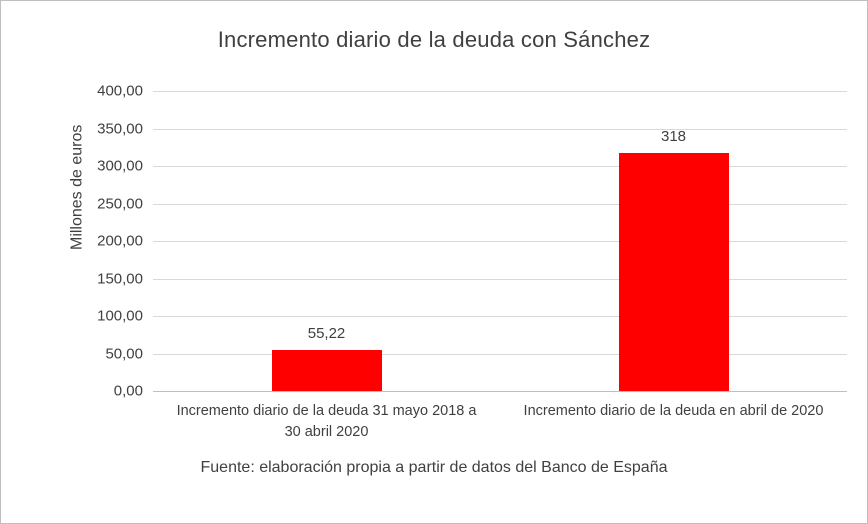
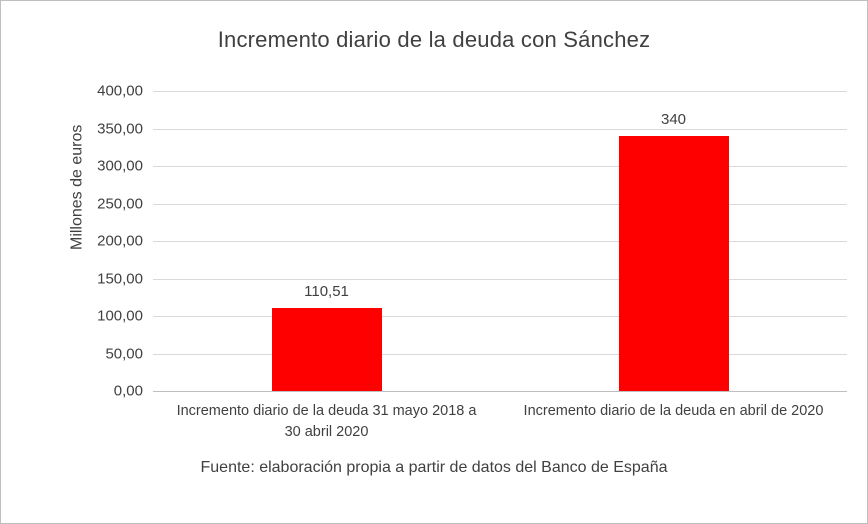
Incremento diario de la deuda 31 mayo 2018 a 30 abril 2020: 55,22 -> 110,51
Incremento diario de la deuda en abril de 2020: 318 -> 340
